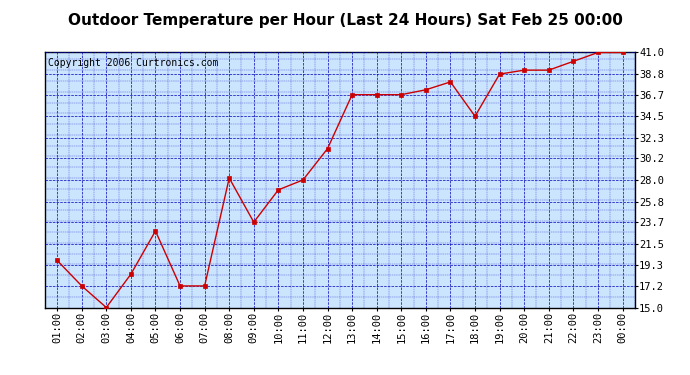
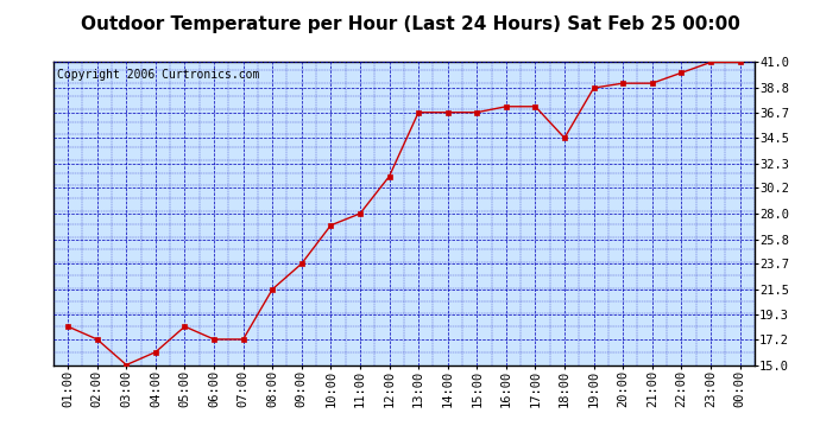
01:00: 19.8 -> 18.3
04:00: 18.4 -> 16.1
05:00: 22.8 -> 18.3
08:00: 28.2 -> 21.5
17:00: 38.0 -> 37.2
